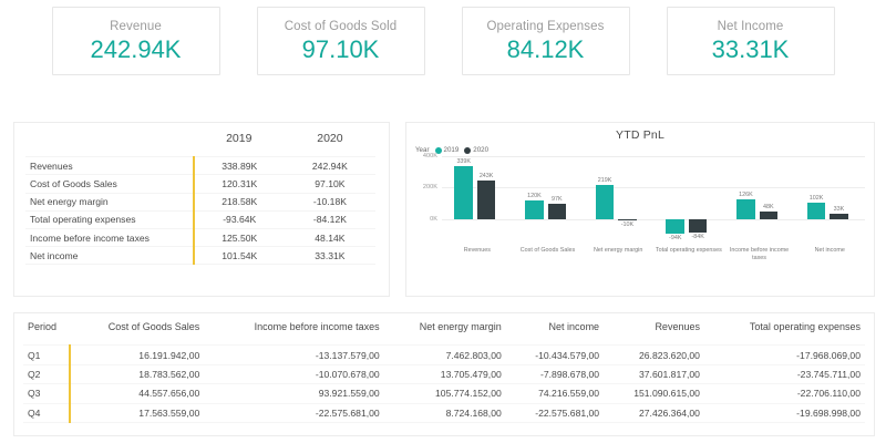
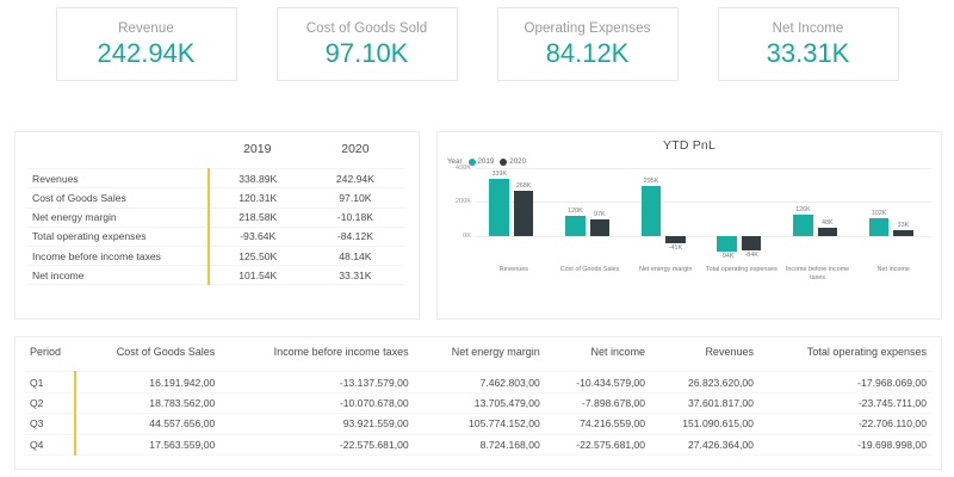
2020/Revenues: 243K -> 268K
2019/Net energy margin: 219K -> 295K
2020/Net energy margin: -10K -> -41K
